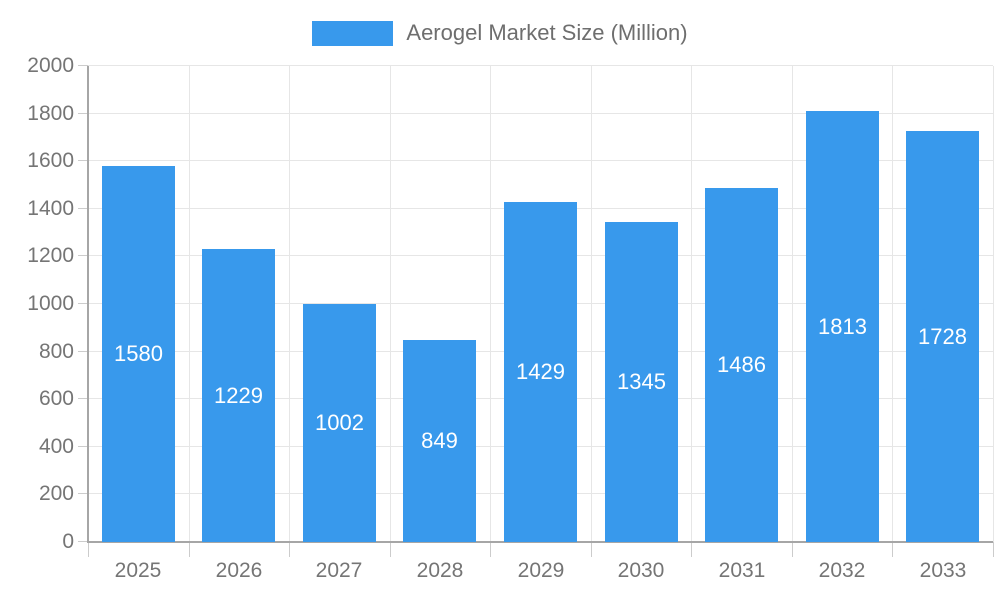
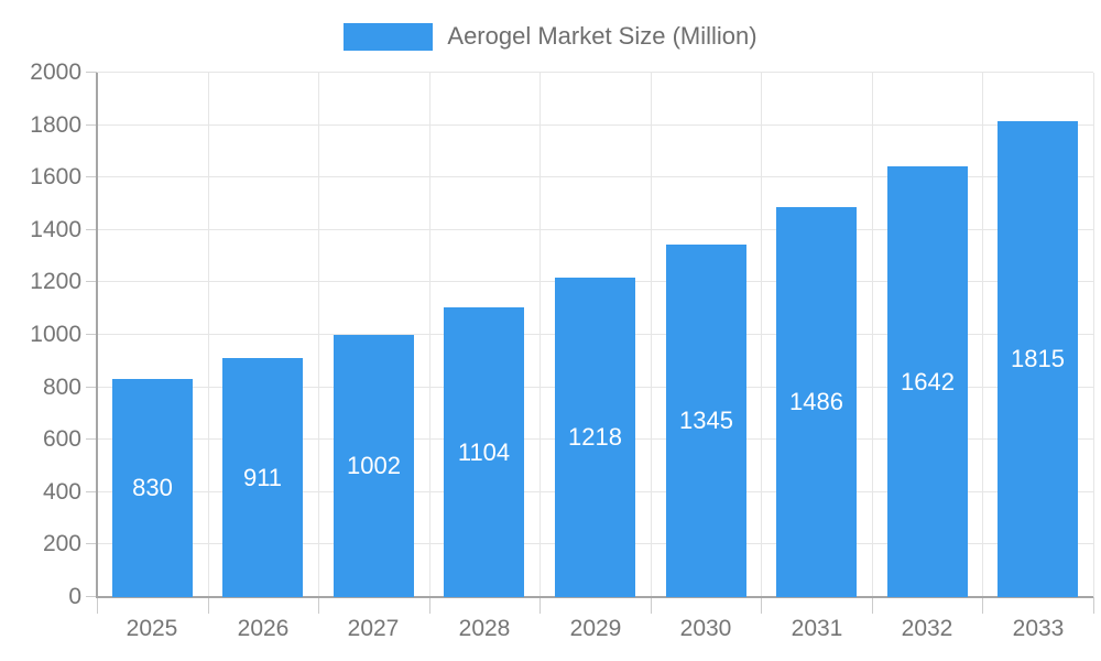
2025: 1580 -> 830
2026: 1229 -> 911
2028: 849 -> 1104
2029: 1429 -> 1218
2032: 1813 -> 1642
2033: 1728 -> 1815
